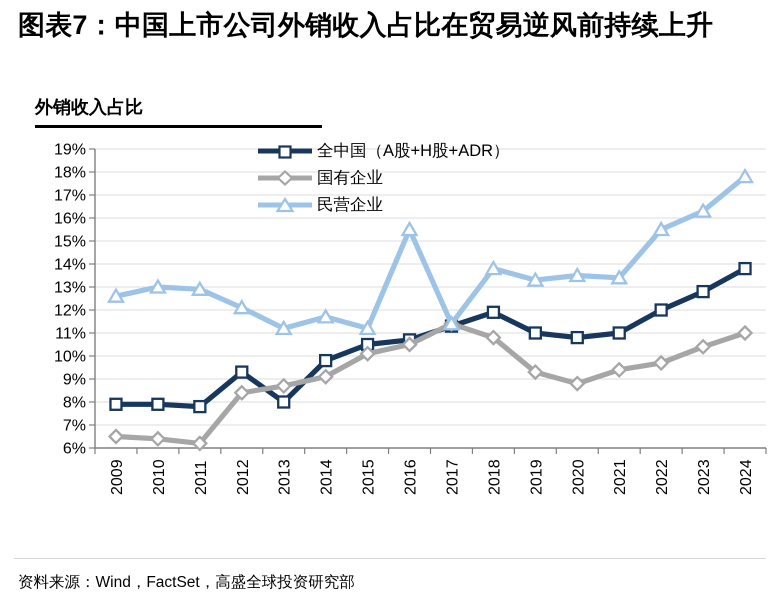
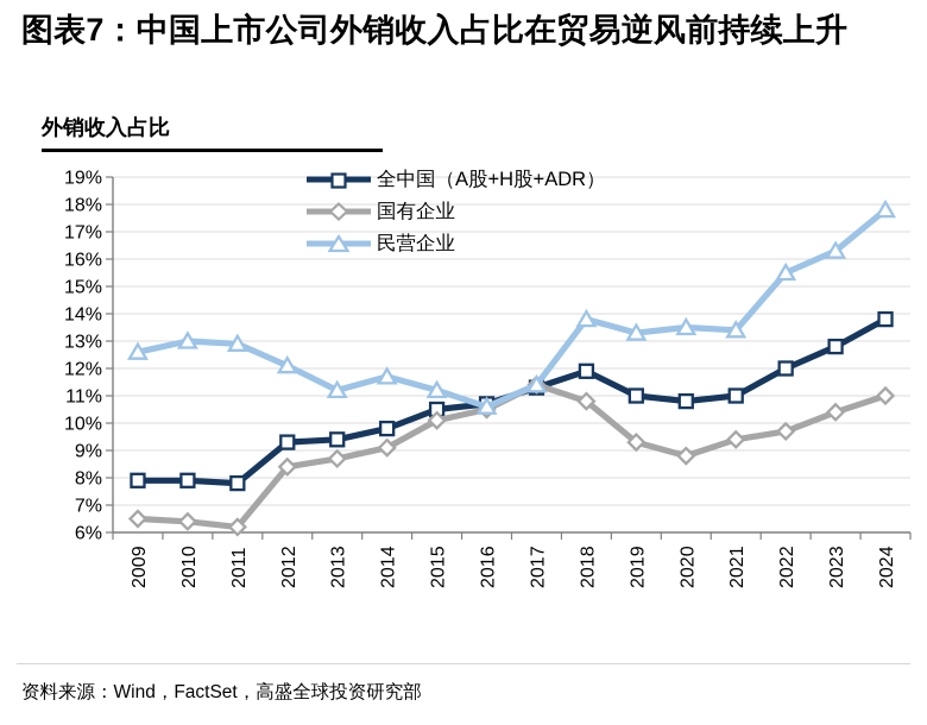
全中国（A股+H股+ADR）/2013: 8.0% -> 9.4%
民营企业/2016: 15.5% -> 10.6%
